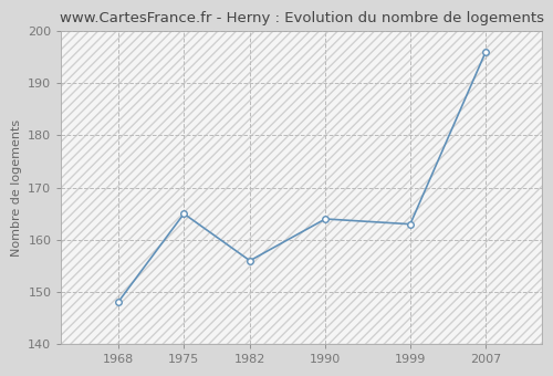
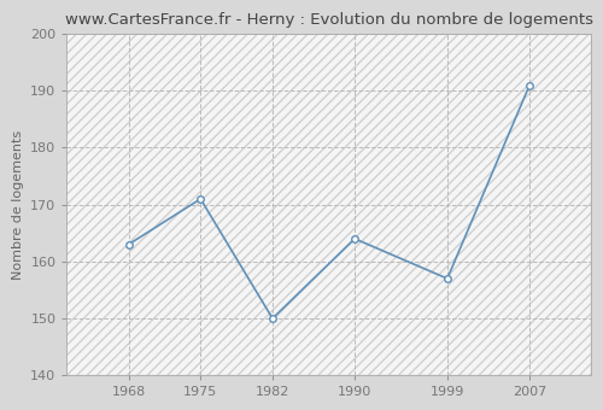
1968: 148 -> 163
1975: 165 -> 171
1982: 156 -> 150
1999: 163 -> 157
2007: 196 -> 191
